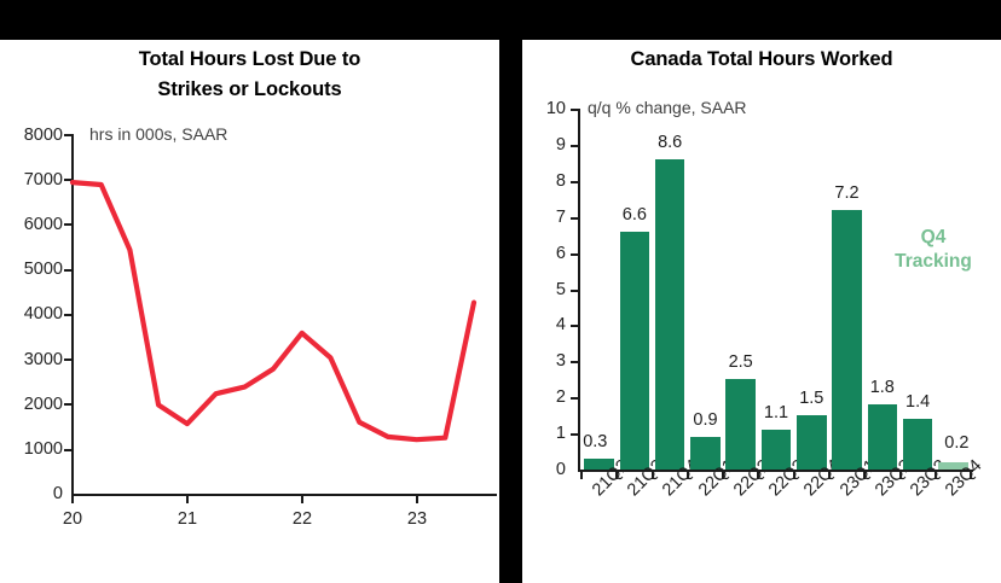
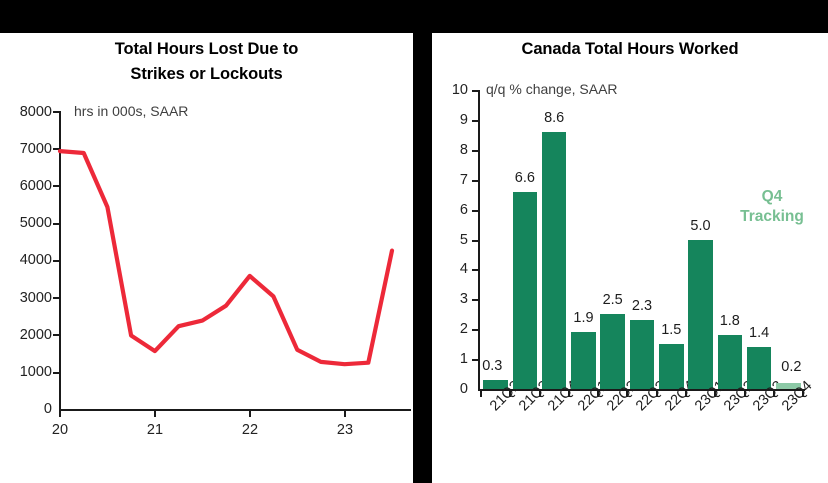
Canada Total Hours Worked/22Q1: 0.9 -> 1.9
Canada Total Hours Worked/22Q3: 1.1 -> 2.3
Canada Total Hours Worked/23Q1: 7.2 -> 5.0
